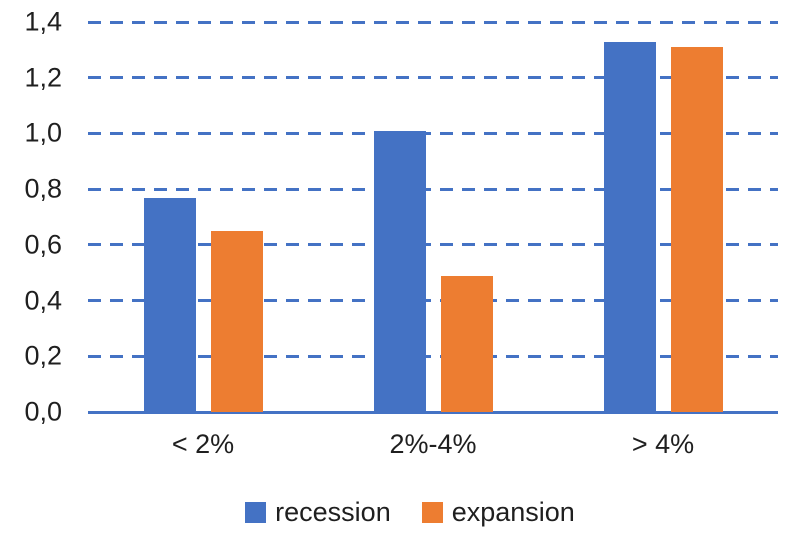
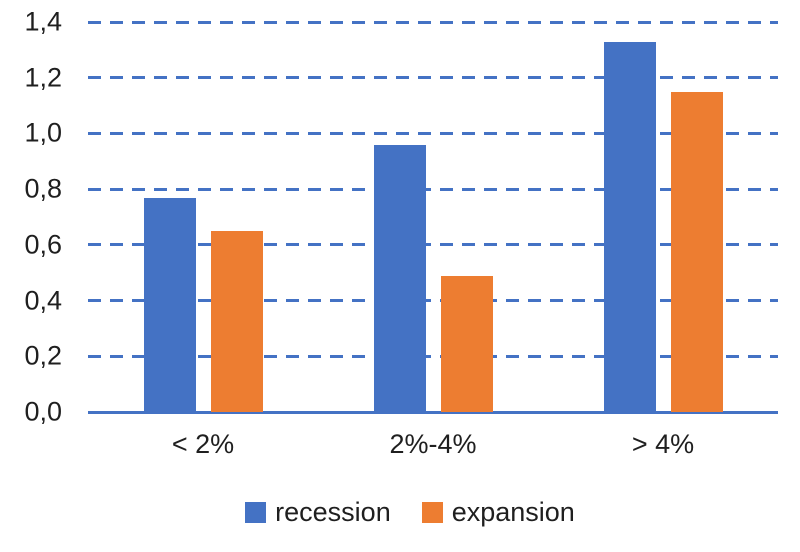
recession/2%-4%: 1,01 -> 0,96
expansion/> 4%: 1,31 -> 1,15
